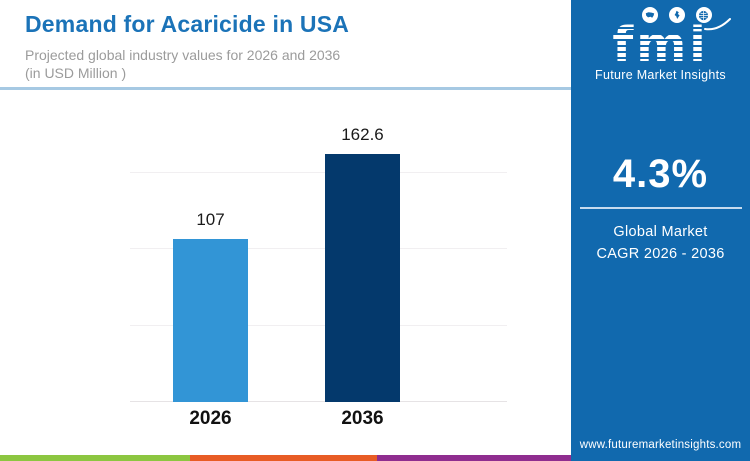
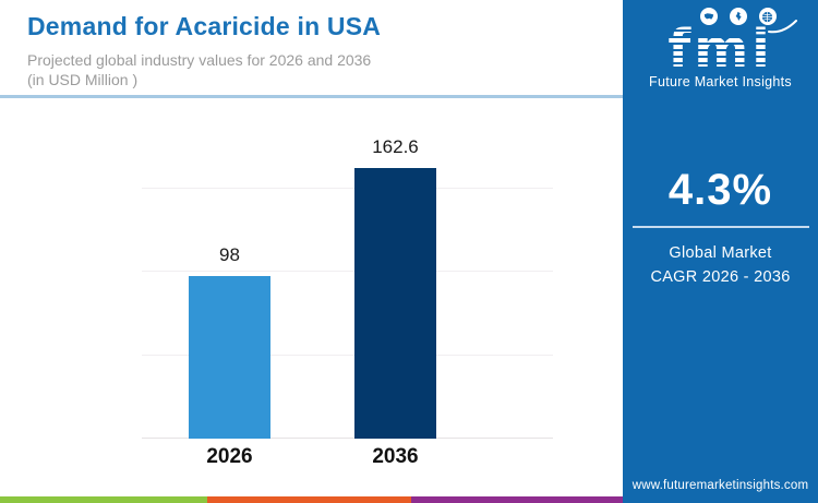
2026: 107 -> 98
